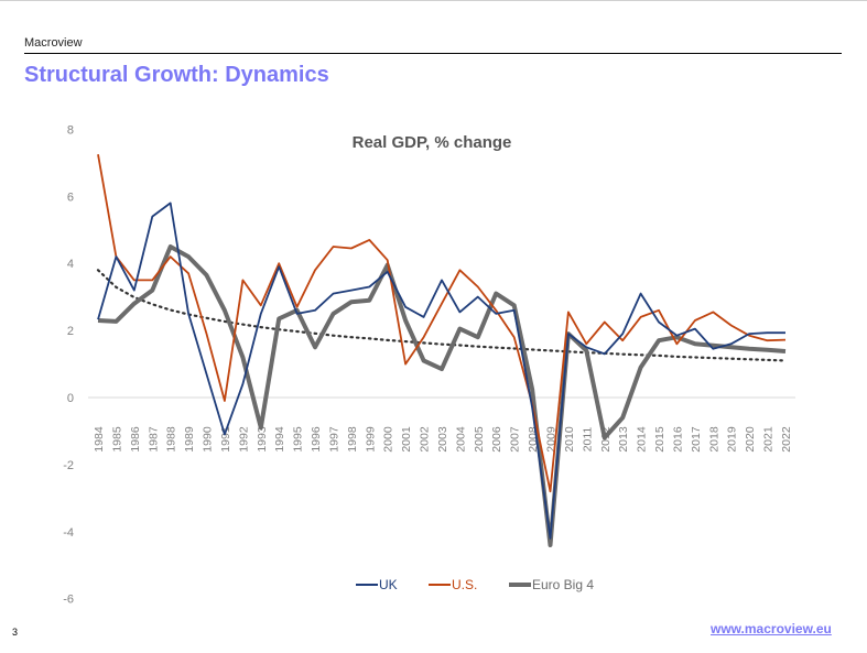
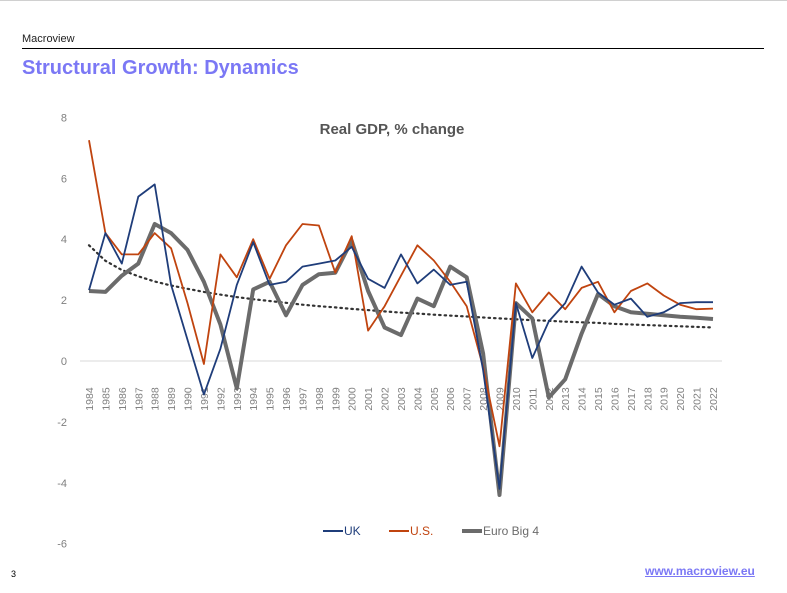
U.S./1999: 4.7 -> 2.9
UK/2011: 1.5 -> 0.1
Euro Big 4/2015: 1.7 -> 2.2
